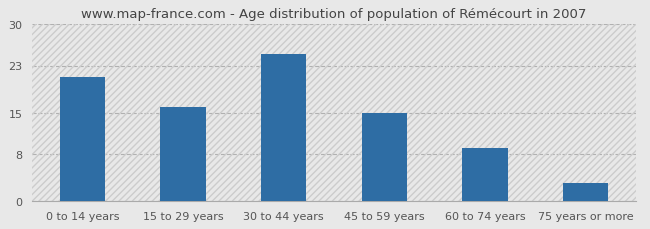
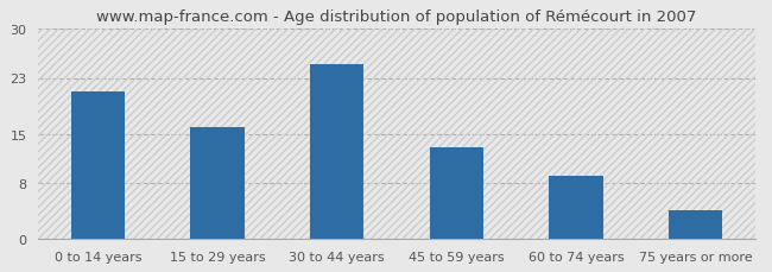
45 to 59 years: 15 -> 13
75 years or more: 3 -> 4
